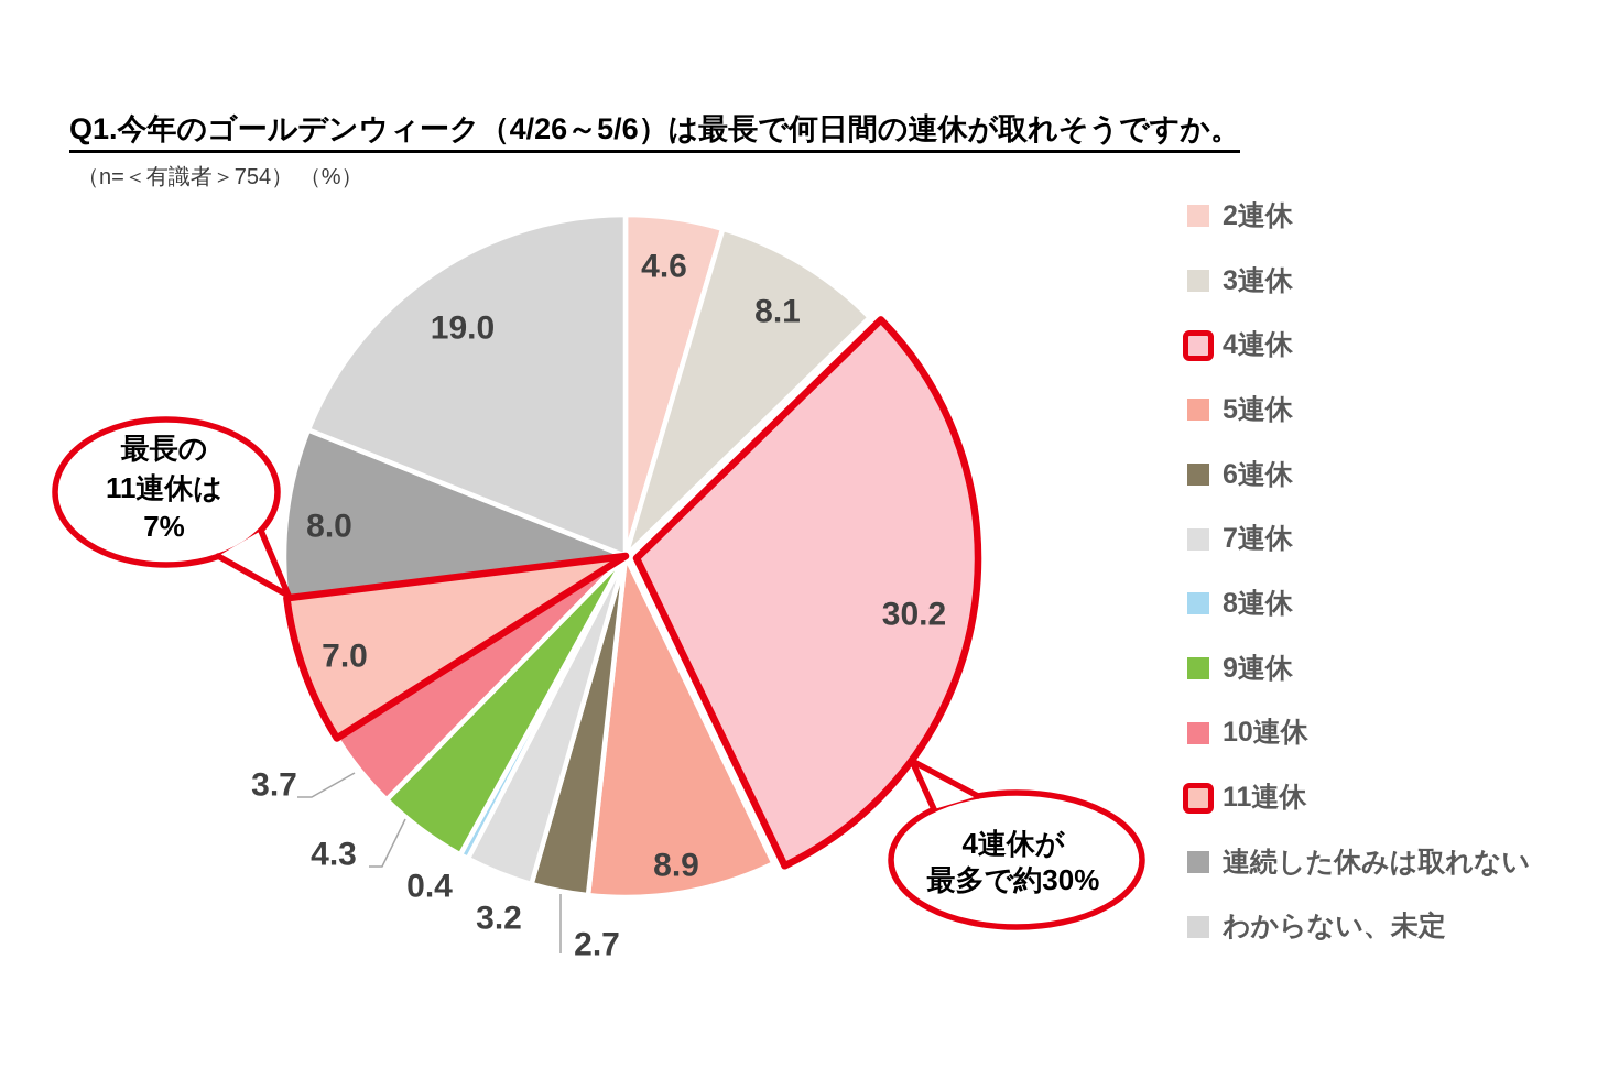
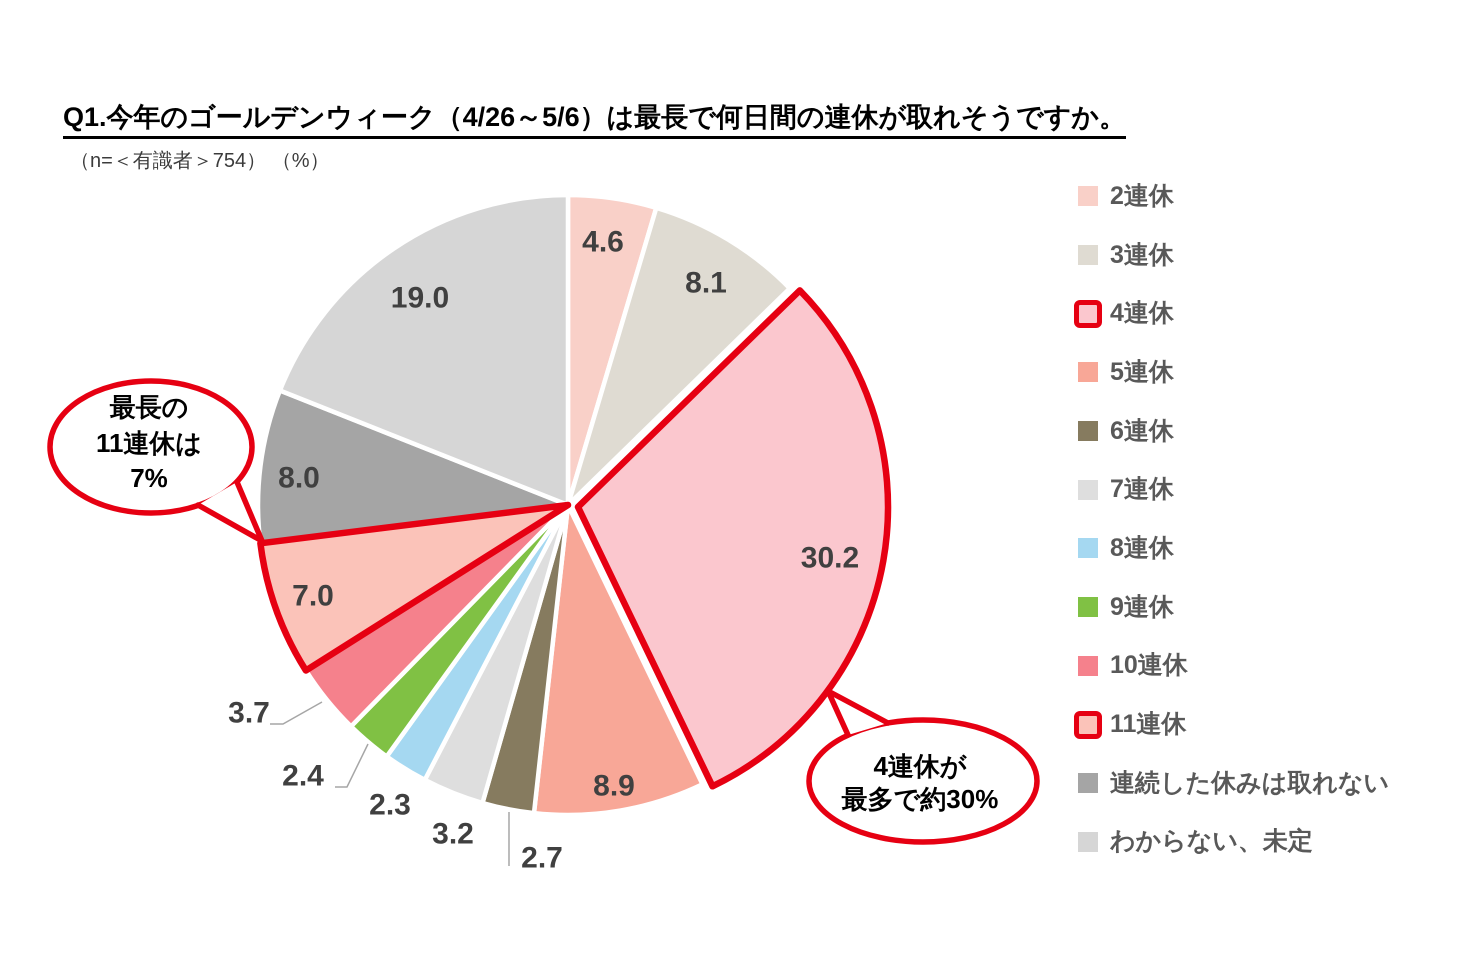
8連休: 0.4 -> 2.3
9連休: 4.3 -> 2.4
